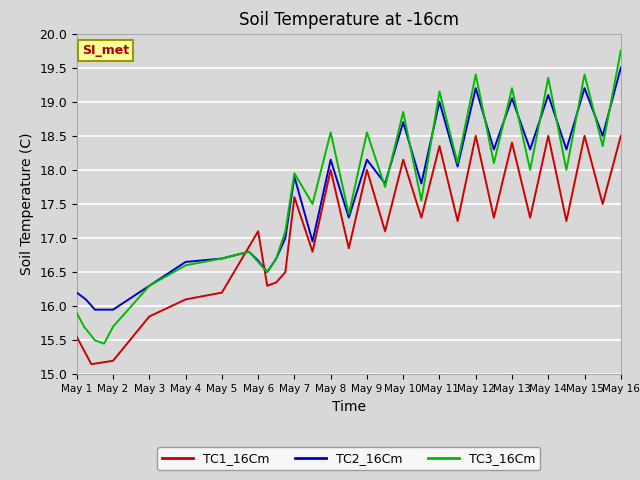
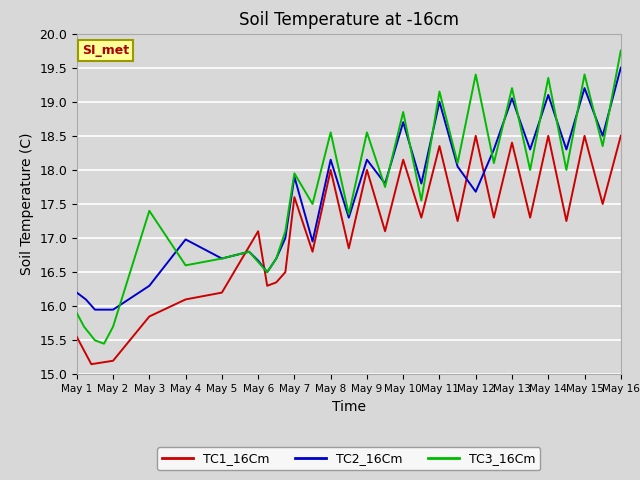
TC3_16Cm/May 3: 16.30 -> 17.40
TC2_16Cm/May 4: 16.65 -> 16.98
TC2_16Cm/May 12: 19.20 -> 17.68
